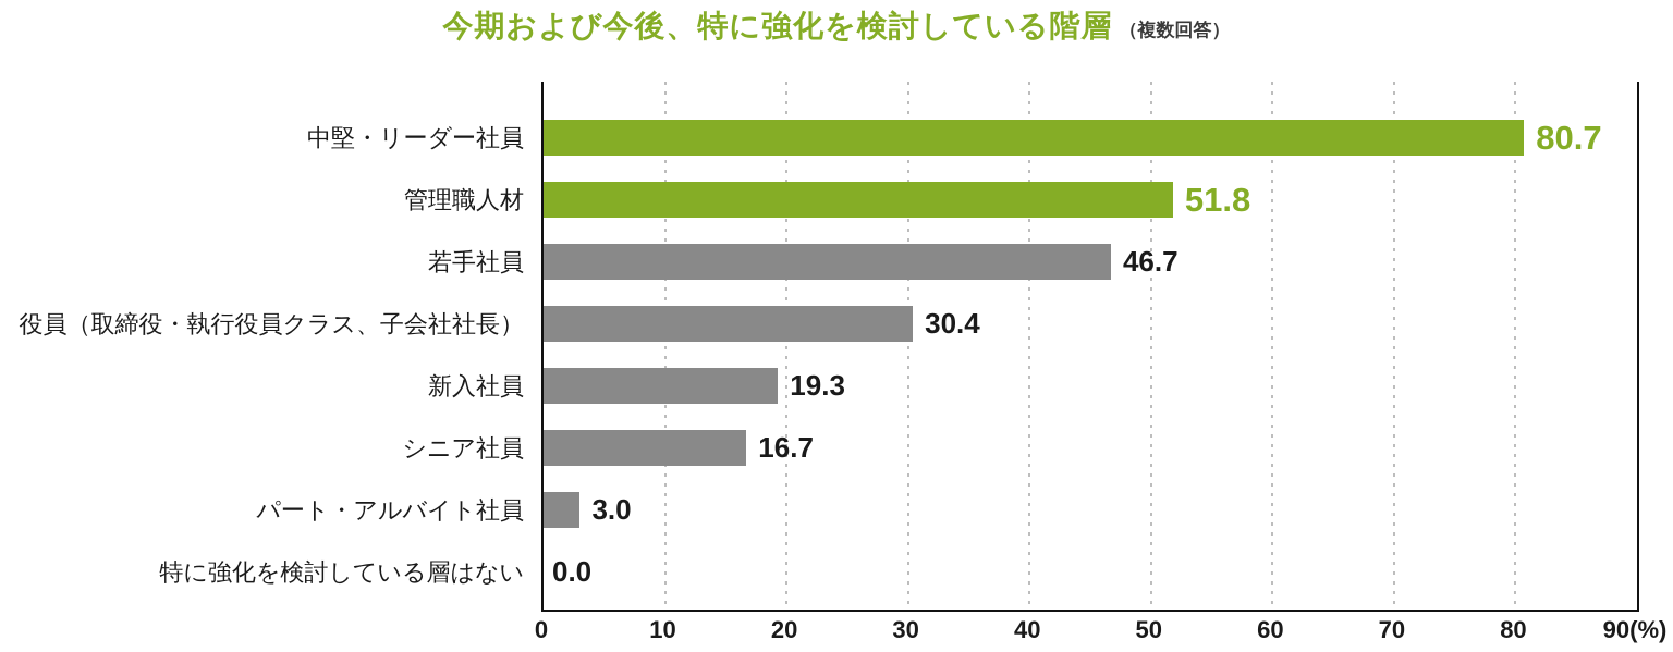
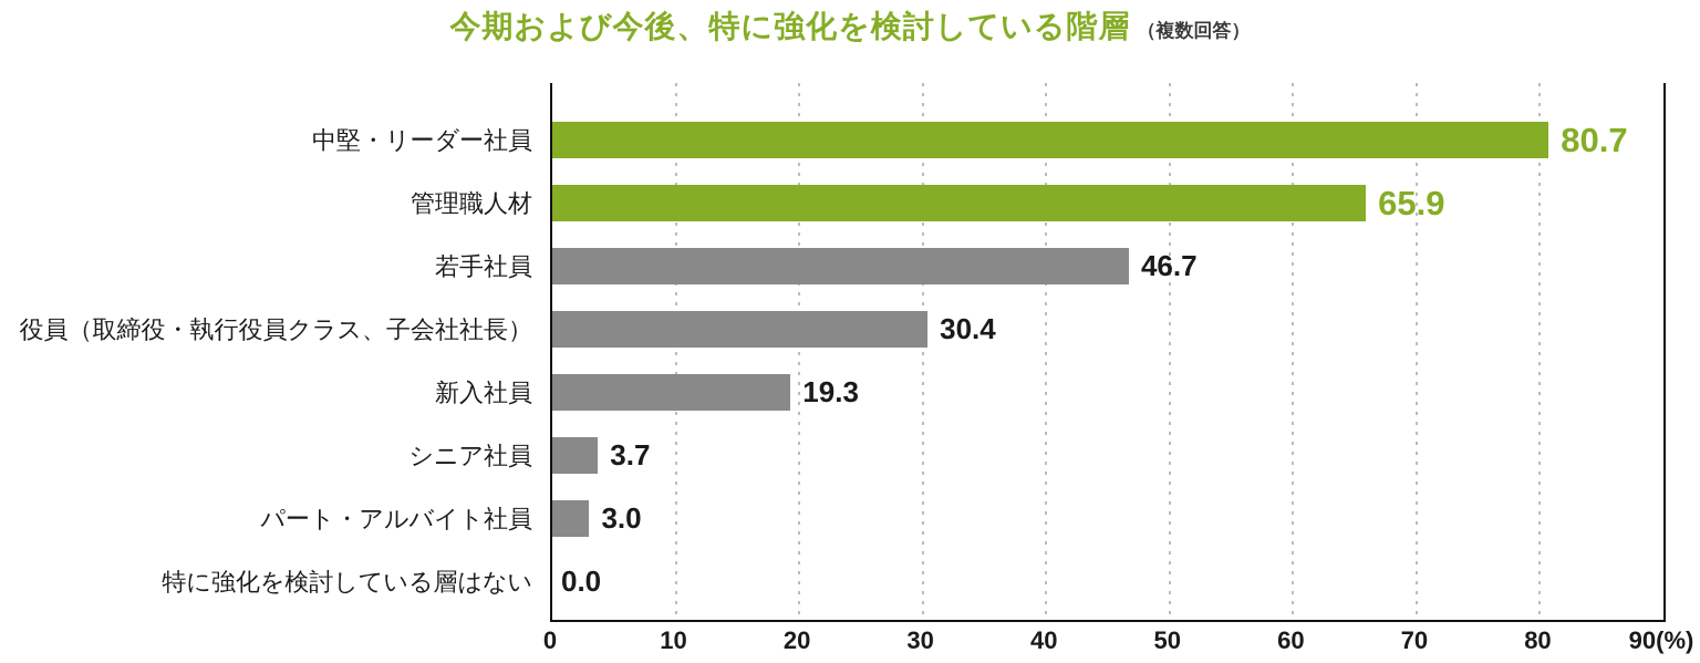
管理職人材: 51.8 -> 65.9
シニア社員: 16.7 -> 3.7
